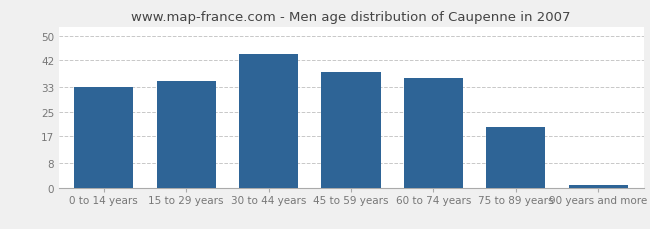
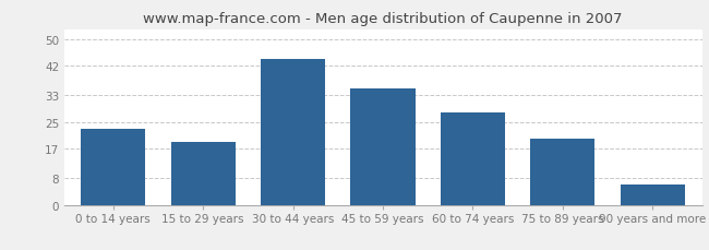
0 to 14 years: 33 -> 23
15 to 29 years: 35 -> 19
45 to 59 years: 38 -> 35
60 to 74 years: 36 -> 28
90 years and more: 1 -> 6
